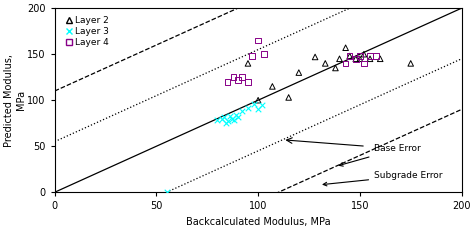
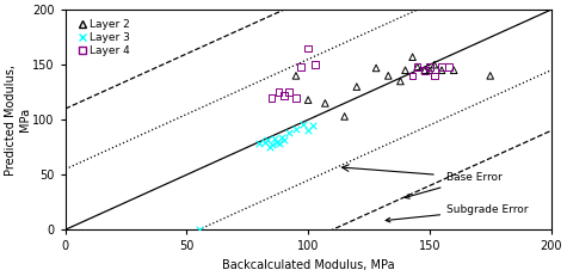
Layer 2/100: 100 -> 118
